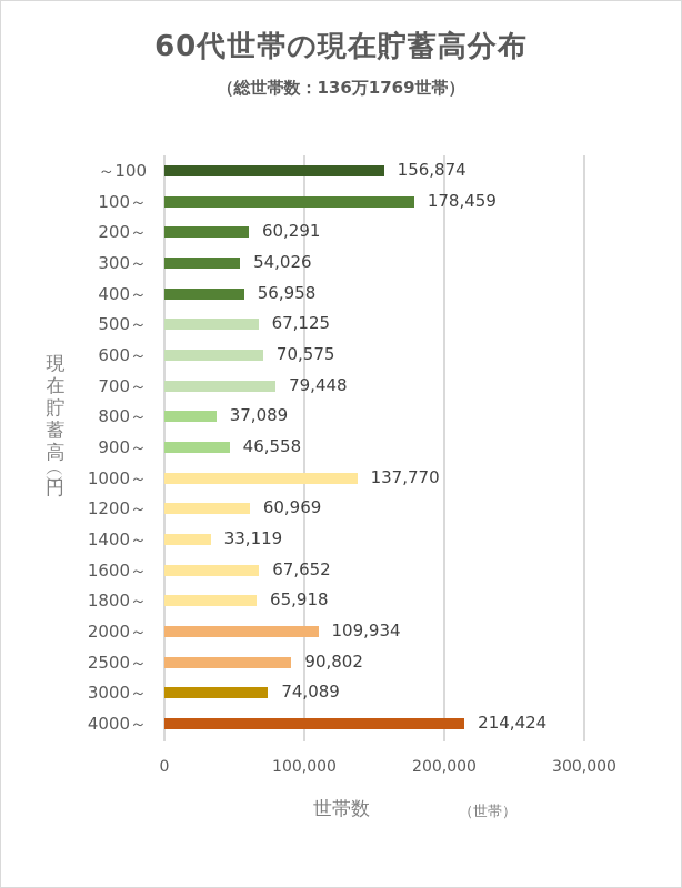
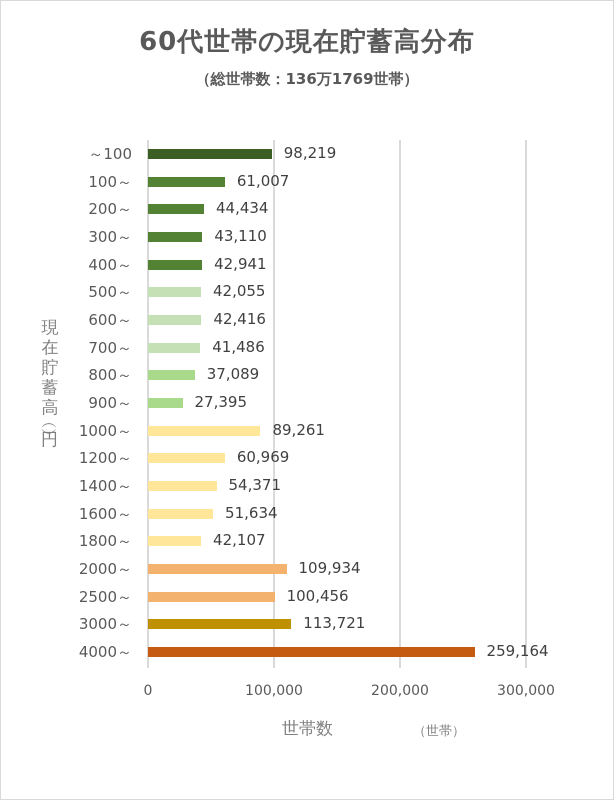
～100: 156,874 -> 98,219
100～: 178,459 -> 61,007
200～: 60,291 -> 44,434
300～: 54,026 -> 43,110
400～: 56,958 -> 42,941
500～: 67,125 -> 42,055
600～: 70,575 -> 42,416
700～: 79,448 -> 41,486
900～: 46,558 -> 27,395
1000～: 137,770 -> 89,261
1400～: 33,119 -> 54,371
1600～: 67,652 -> 51,634
1800～: 65,918 -> 42,107
2500～: 90,802 -> 100,456
3000～: 74,089 -> 113,721
4000～: 214,424 -> 259,164
